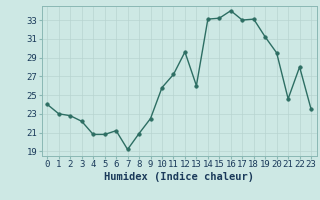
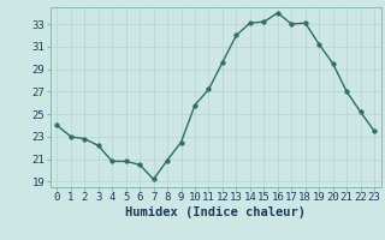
6: 21.2 -> 20.5
13: 26.0 -> 32.0
21: 24.6 -> 27.0
22: 28.0 -> 25.2
